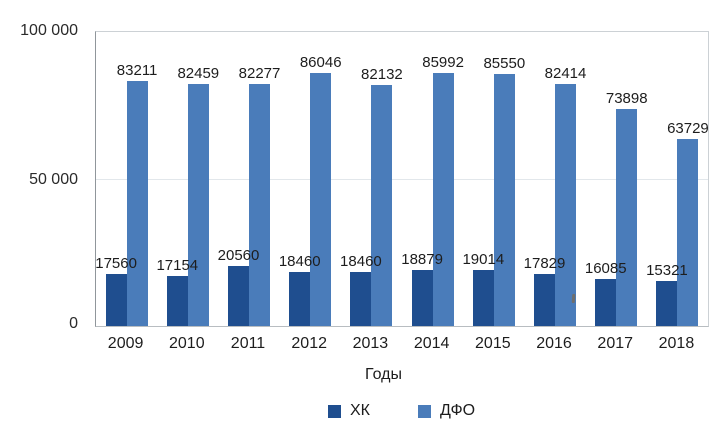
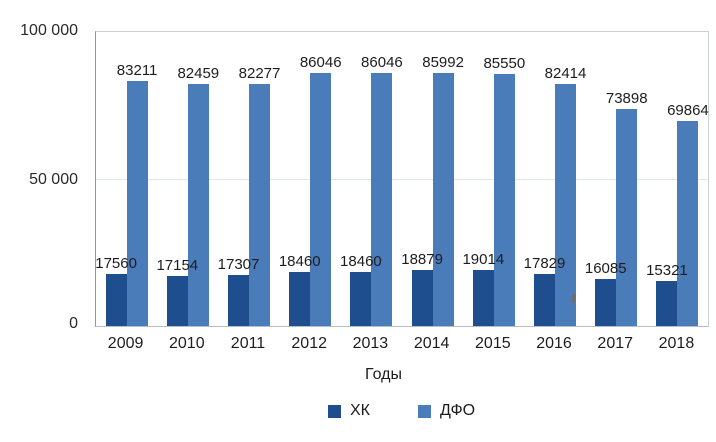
ХК/2011: 20560 -> 17307
ДФО/2013: 82132 -> 86046
ДФО/2018: 63729 -> 69864
